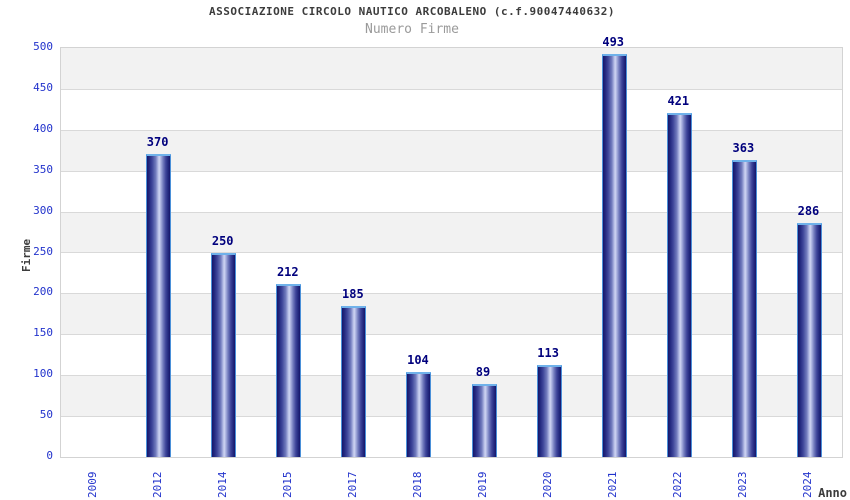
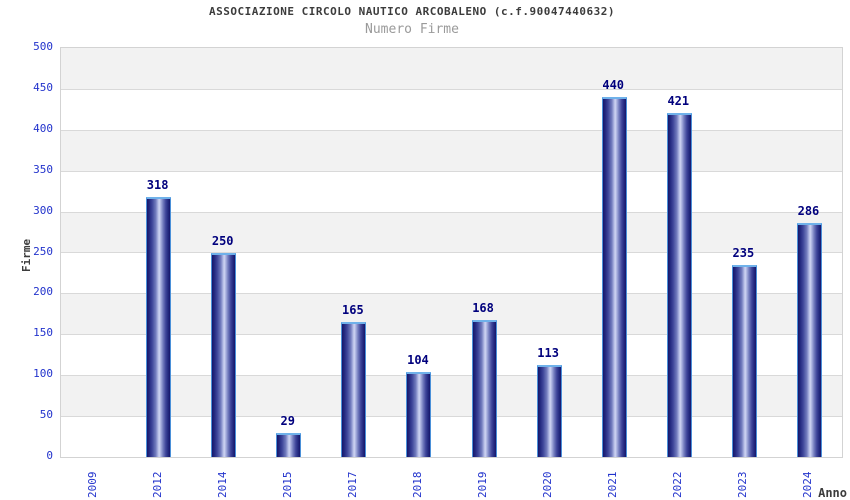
2012: 370 -> 318
2015: 212 -> 29
2017: 185 -> 165
2019: 89 -> 168
2021: 493 -> 440
2023: 363 -> 235
